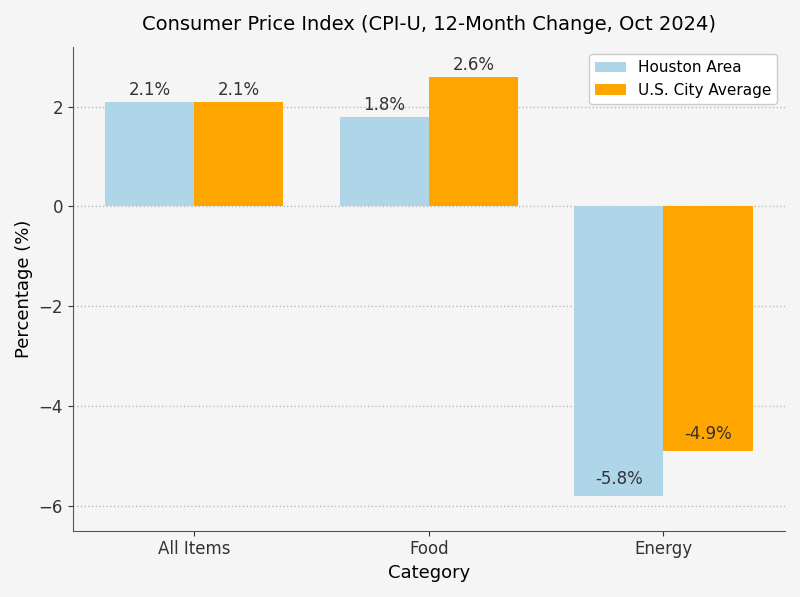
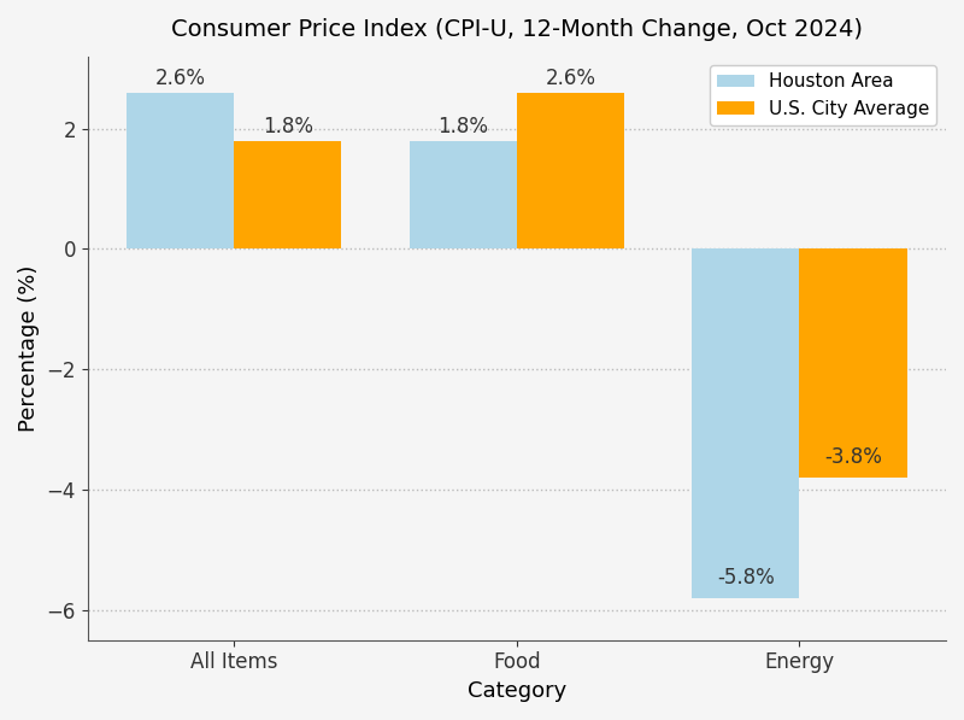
Houston Area/All Items: 2.1% -> 2.6%
U.S. City Average/All Items: 2.1% -> 1.8%
U.S. City Average/Energy: -4.9% -> -3.8%
